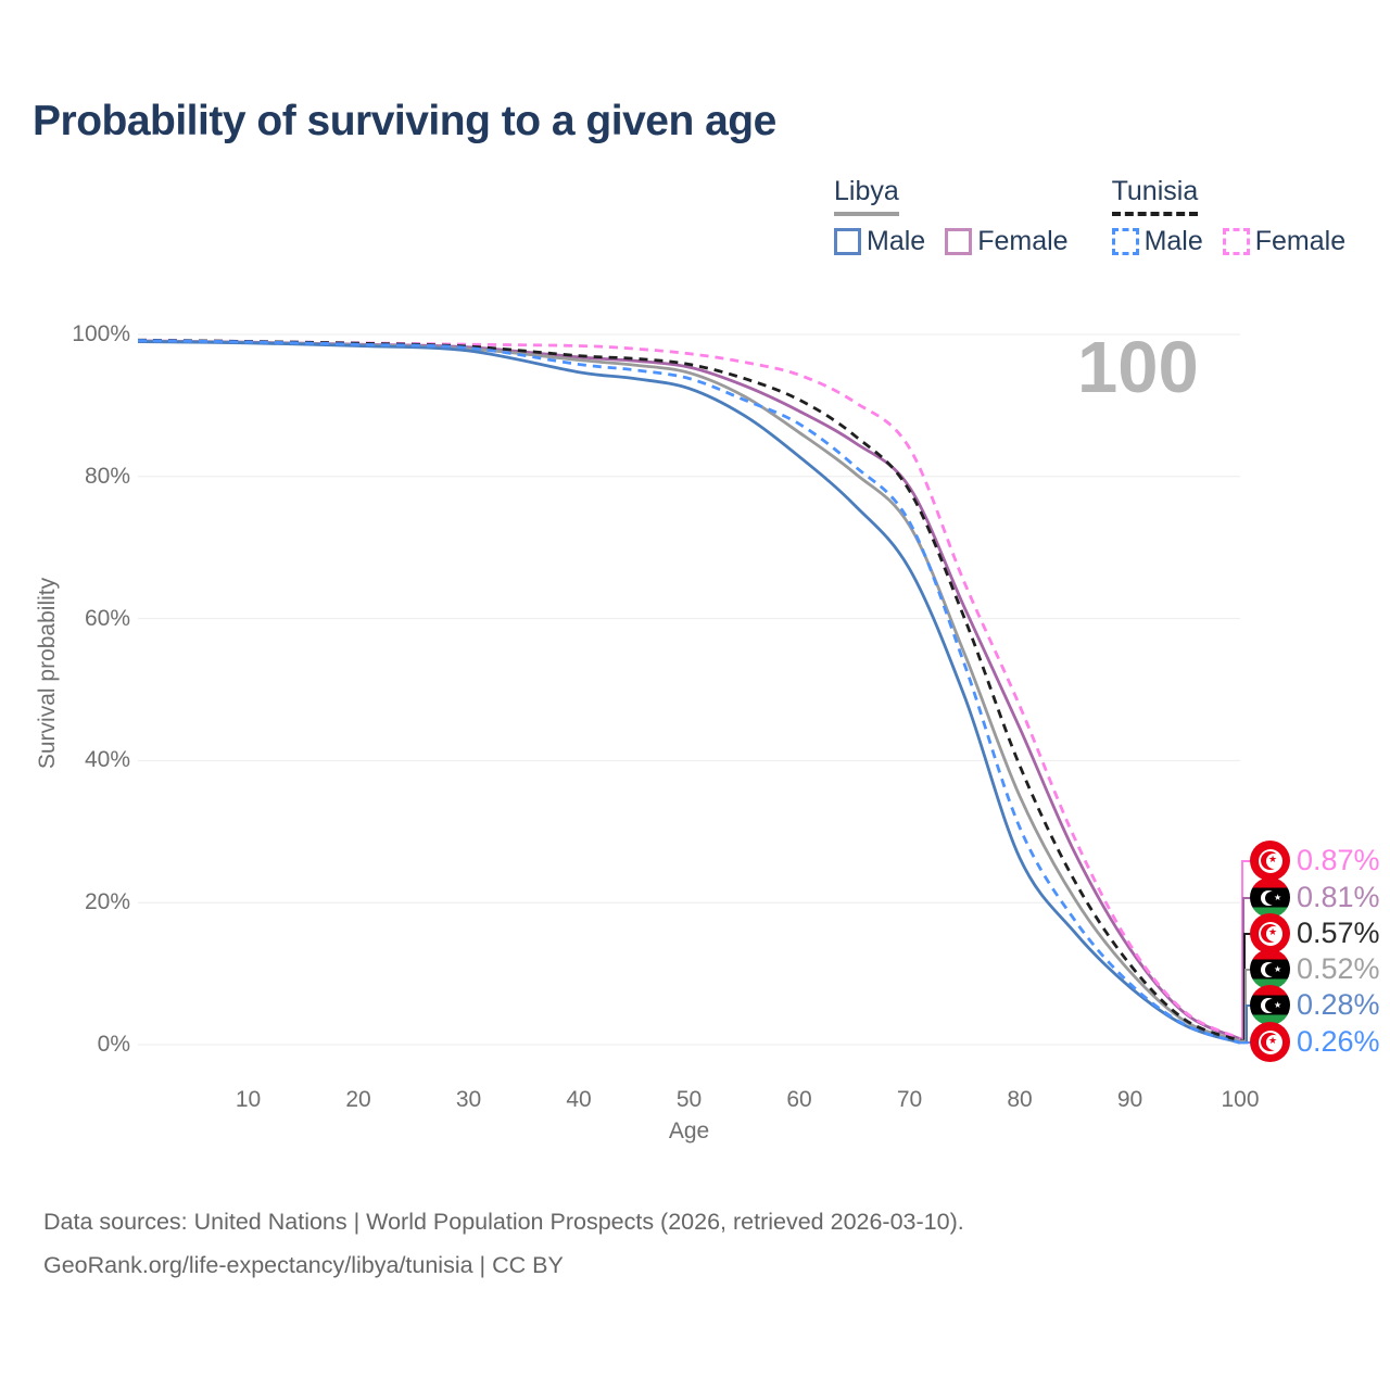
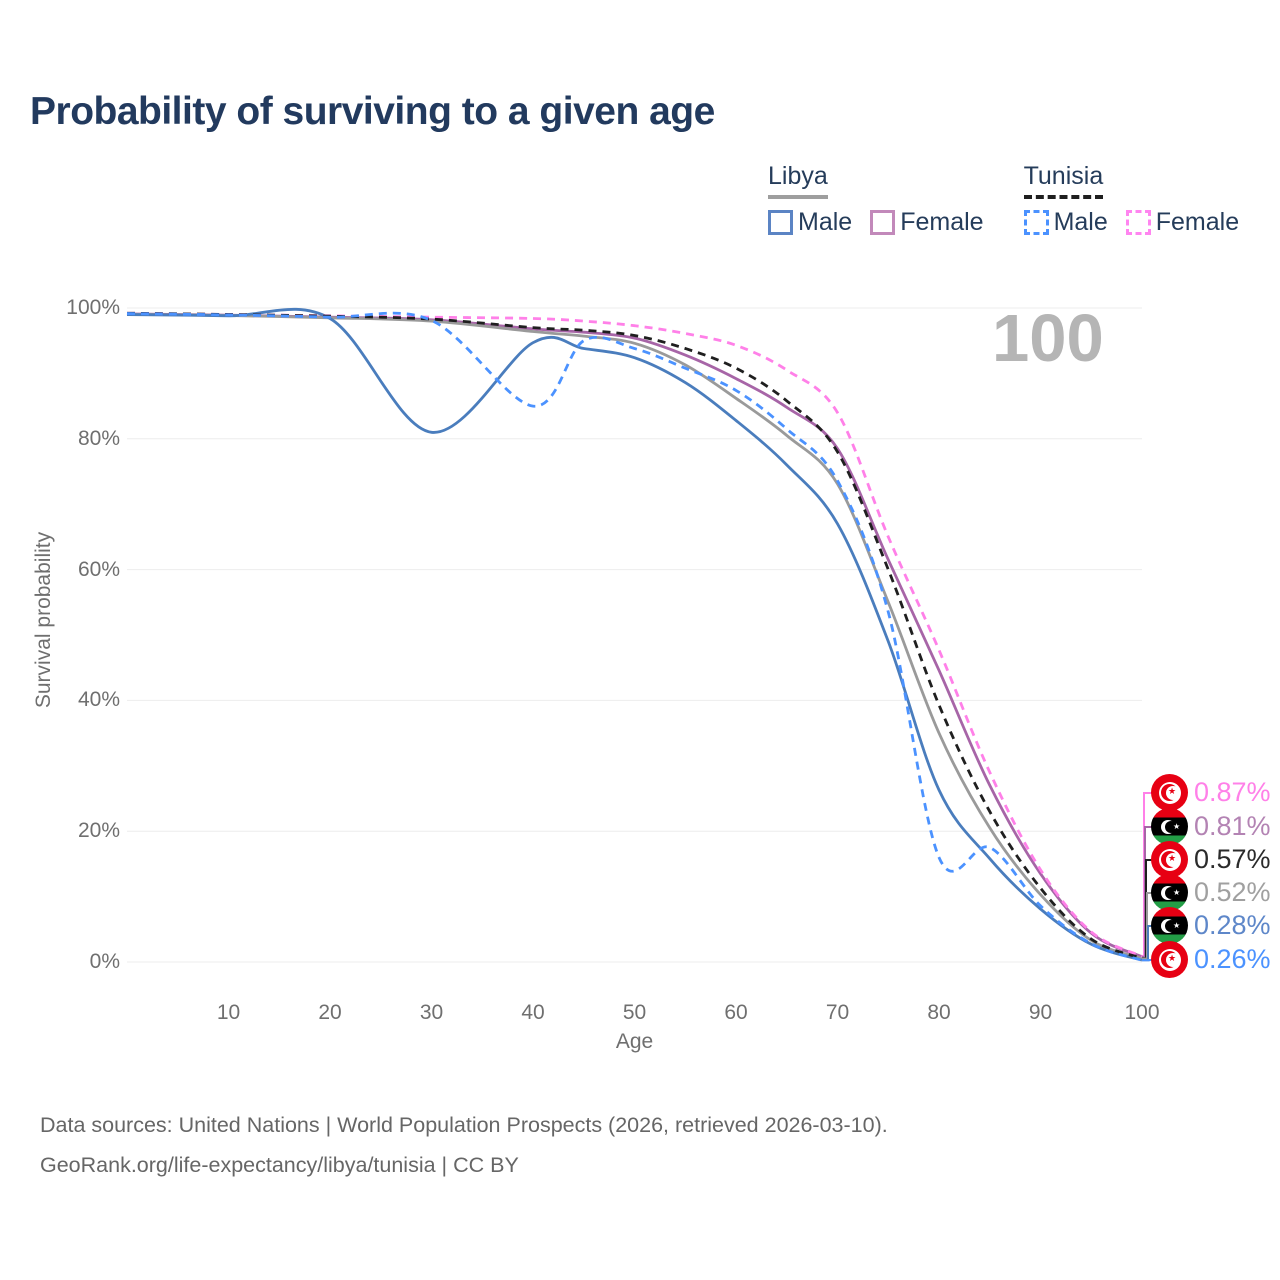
Libya Male/30: 98% -> 81%
Tunisia Male/40: 96% -> 85%
Tunisia Male/80: 31% -> 16%
